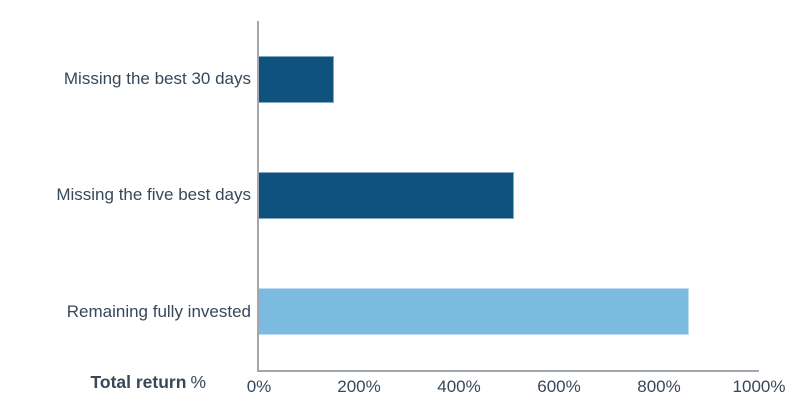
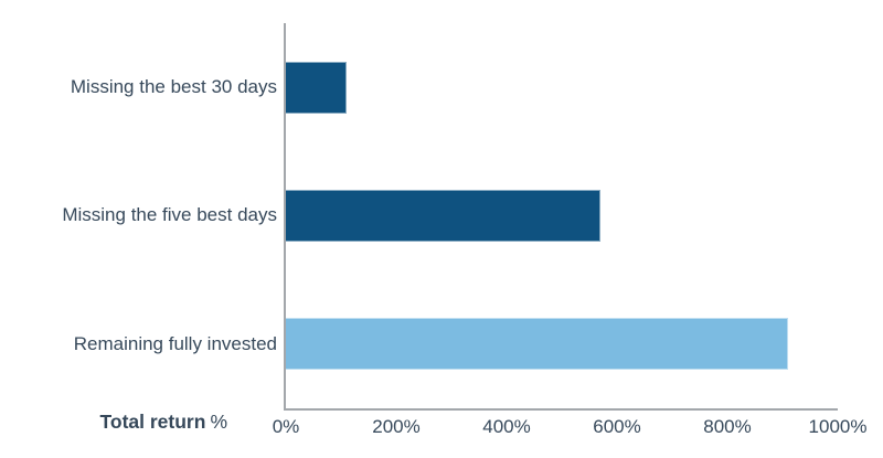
Missing the best 30 days: 150% -> 110%
Missing the five best days: 510% -> 570%
Remaining fully invested: 860% -> 910%
